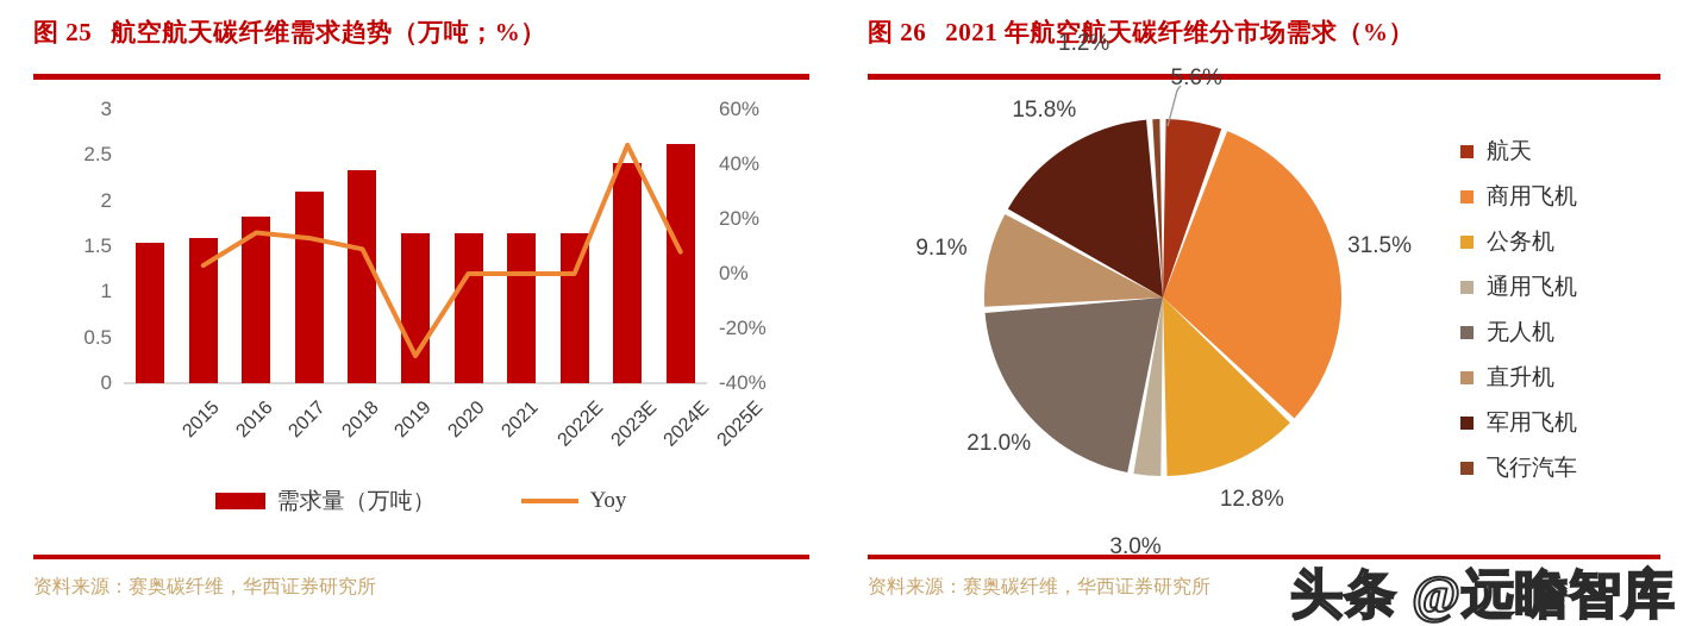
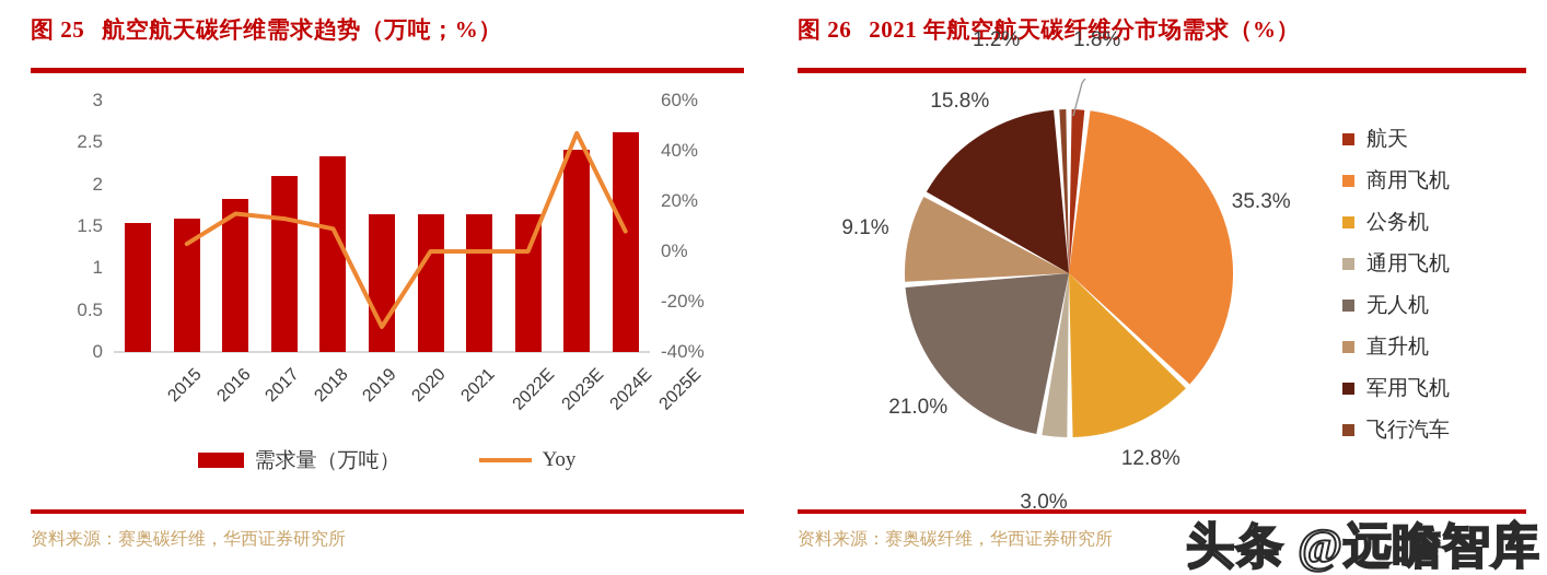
2021 年航空航天碳纤维分市场需求（%）/航天: 5.6% -> 1.8%
2021 年航空航天碳纤维分市场需求（%）/商用飞机: 31.5% -> 35.3%
